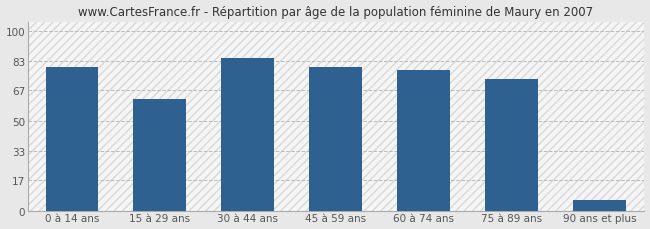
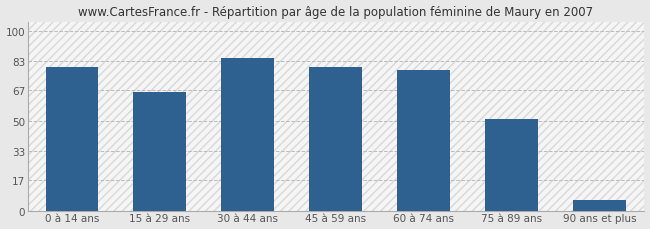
15 à 29 ans: 62 -> 66
75 à 89 ans: 73 -> 51
